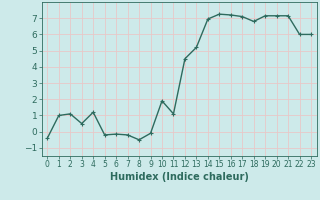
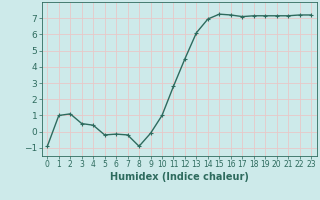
0: -0.4 -> -0.9
4: 1.2 -> 0.4
8: -0.5 -> -0.9
10: 1.9 -> 1.0
11: 1.1 -> 2.8
13: 5.2 -> 6.1
18: 6.8 -> 7.2
22: 6.0 -> 7.2
23: 6.0 -> 7.2
